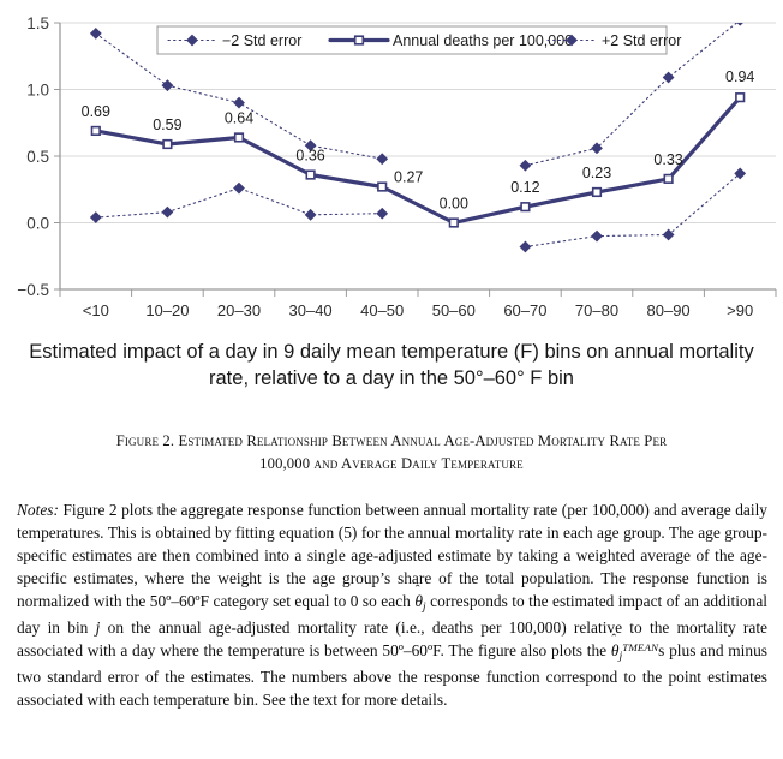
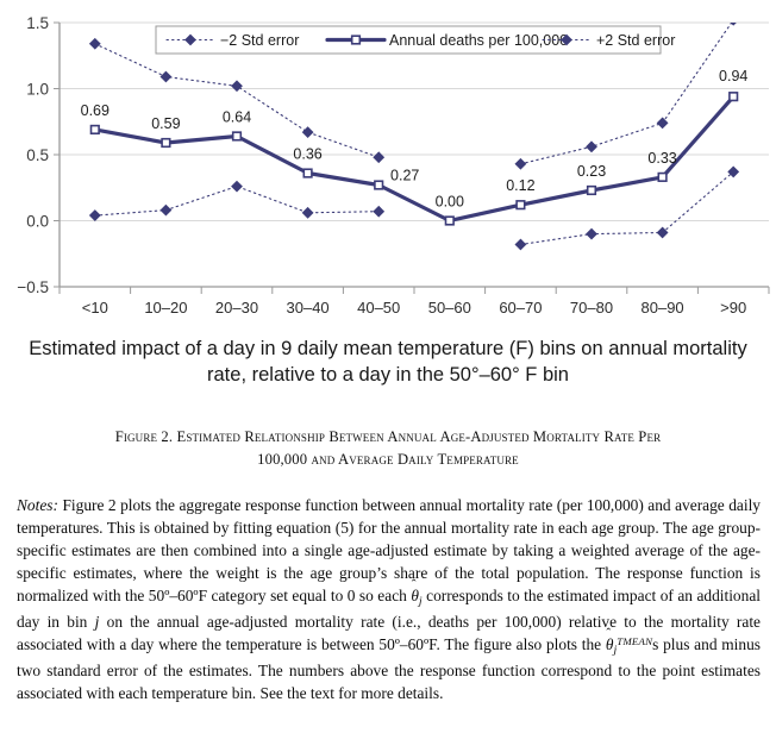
−2 Std error/<10: 1.42 -> 1.34
−2 Std error/10–20: 1.03 -> 1.09
−2 Std error/20–30: 0.90 -> 1.02
−2 Std error/30–40: 0.58 -> 0.67
−2 Std error/80–90: 1.09 -> 0.74
